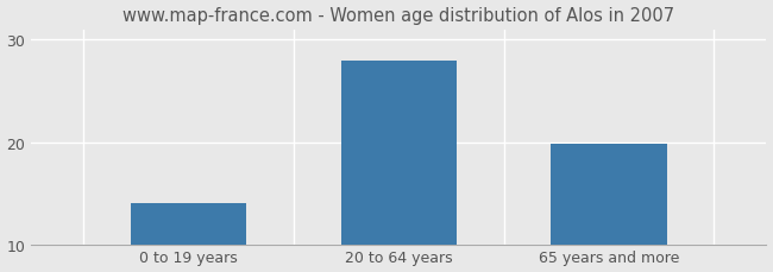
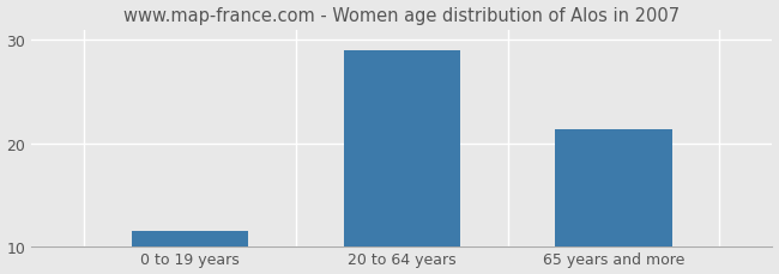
0 to 19 years: 14.0 -> 11.5
20 to 64 years: 28.0 -> 29.0
65 years and more: 19.8 -> 21.3
